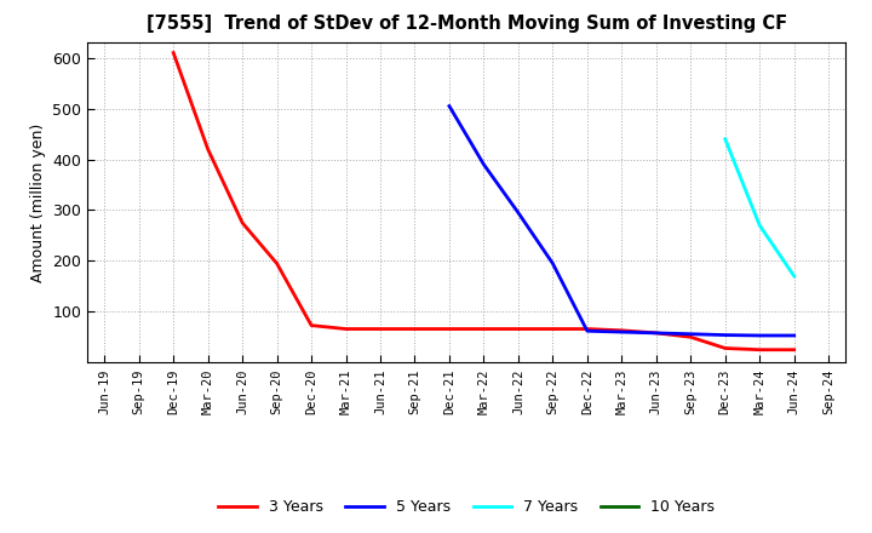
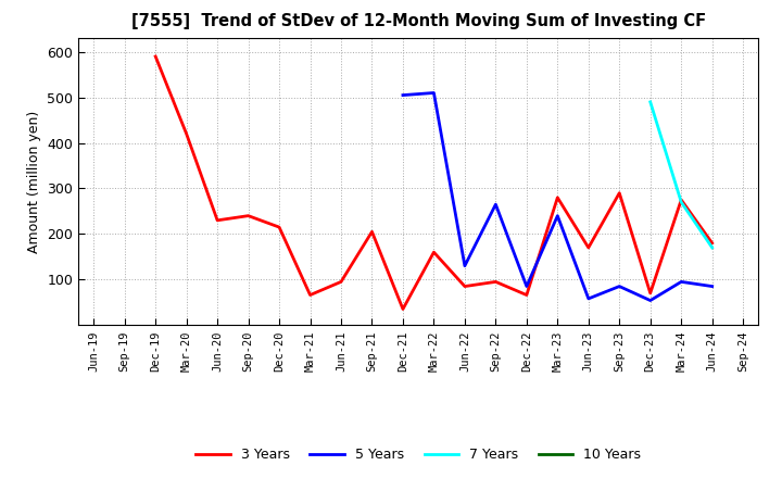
3 Years/Dec-19: 610 -> 590
3 Years/Jun-20: 275 -> 230
3 Years/Sep-20: 195 -> 240
3 Years/Dec-20: 73 -> 215
3 Years/Jun-21: 66 -> 95
3 Years/Sep-21: 66 -> 205
3 Years/Dec-21: 66 -> 35
3 Years/Mar-22: 66 -> 160
5 Years/Mar-22: 390 -> 510
3 Years/Jun-22: 66 -> 85
5 Years/Jun-22: 295 -> 130
3 Years/Sep-22: 66 -> 95
5 Years/Sep-22: 195 -> 265
5 Years/Dec-22: 62 -> 85
3 Years/Mar-23: 63 -> 280
5 Years/Mar-23: 60 -> 240
3 Years/Jun-23: 58 -> 170
3 Years/Sep-23: 50 -> 290
5 Years/Sep-23: 56 -> 85
3 Years/Dec-23: 28 -> 70
7 Years/Dec-23: 440 -> 490
3 Years/Mar-24: 25 -> 275
5 Years/Mar-24: 53 -> 95
3 Years/Jun-24: 25 -> 180
5 Years/Jun-24: 53 -> 85
